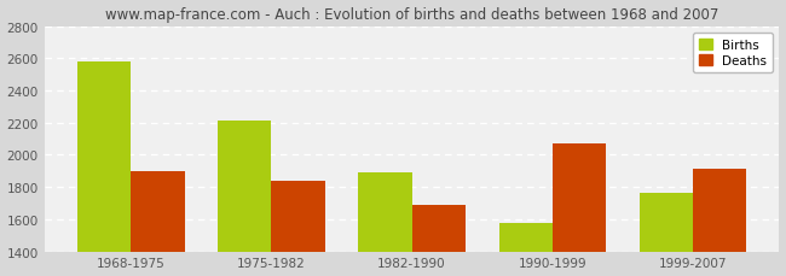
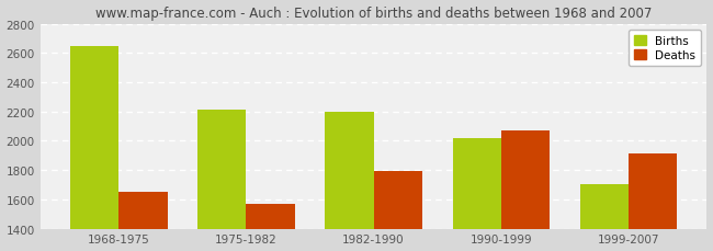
Births/1968-1975: 2580 -> 2640
Deaths/1968-1975: 1900 -> 1650
Deaths/1975-1982: 1840 -> 1570
Births/1982-1990: 1890 -> 2200
Deaths/1982-1990: 1690 -> 1790
Births/1990-1999: 1580 -> 2020
Births/1999-2007: 1760 -> 1700
